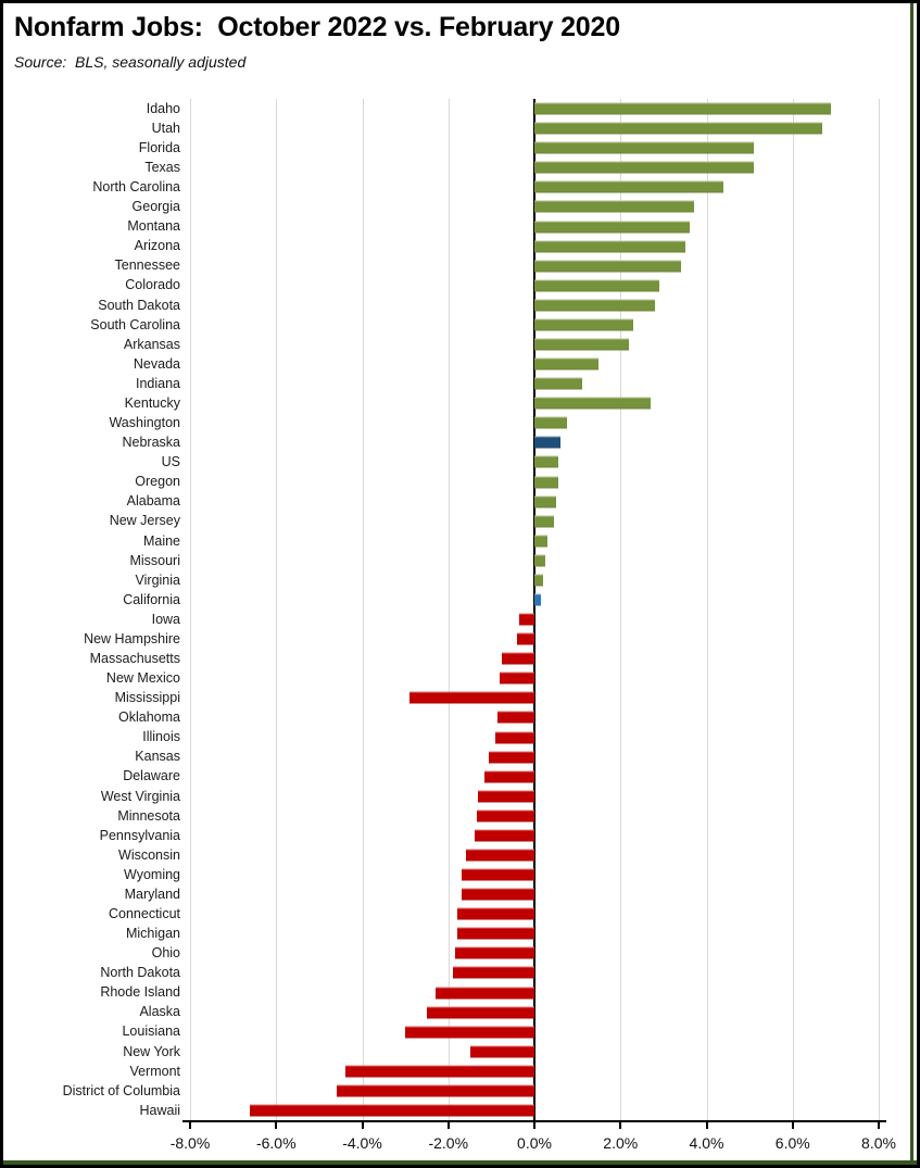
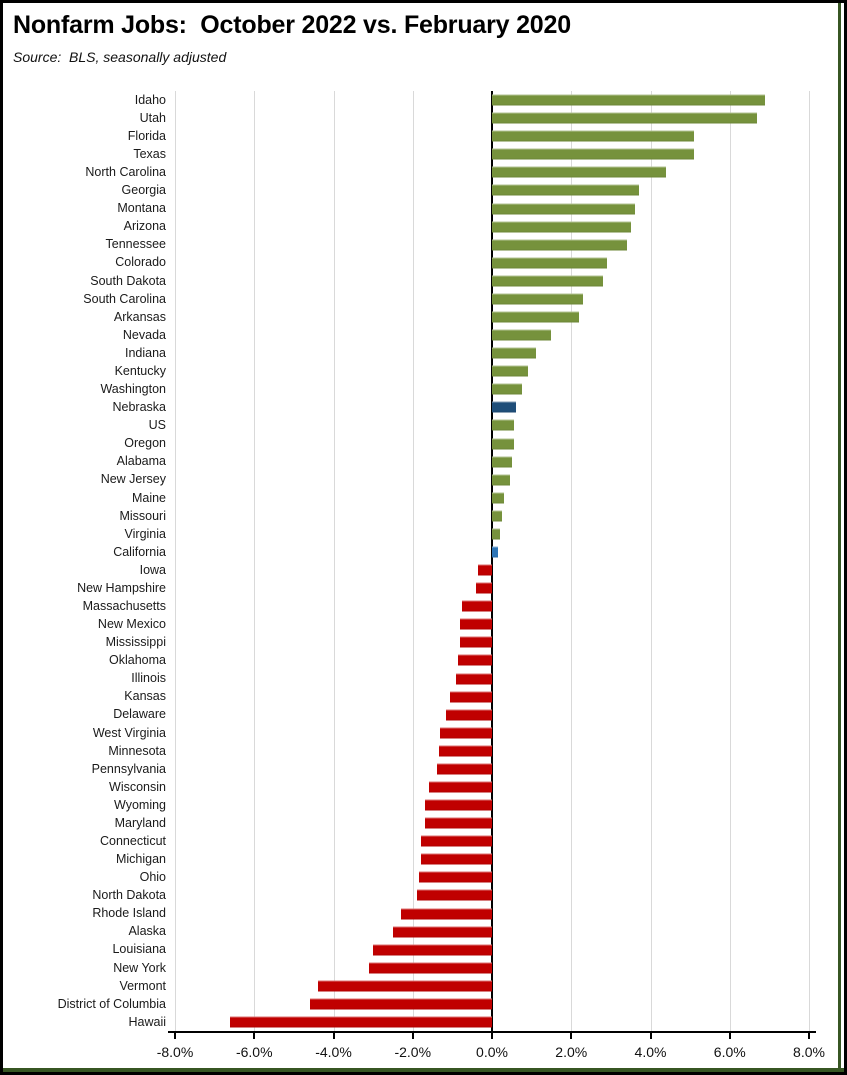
Kentucky: 2.7% -> 0.9%
Mississippi: -2.9% -> -0.8%
New York: -1.5% -> -3.1%
